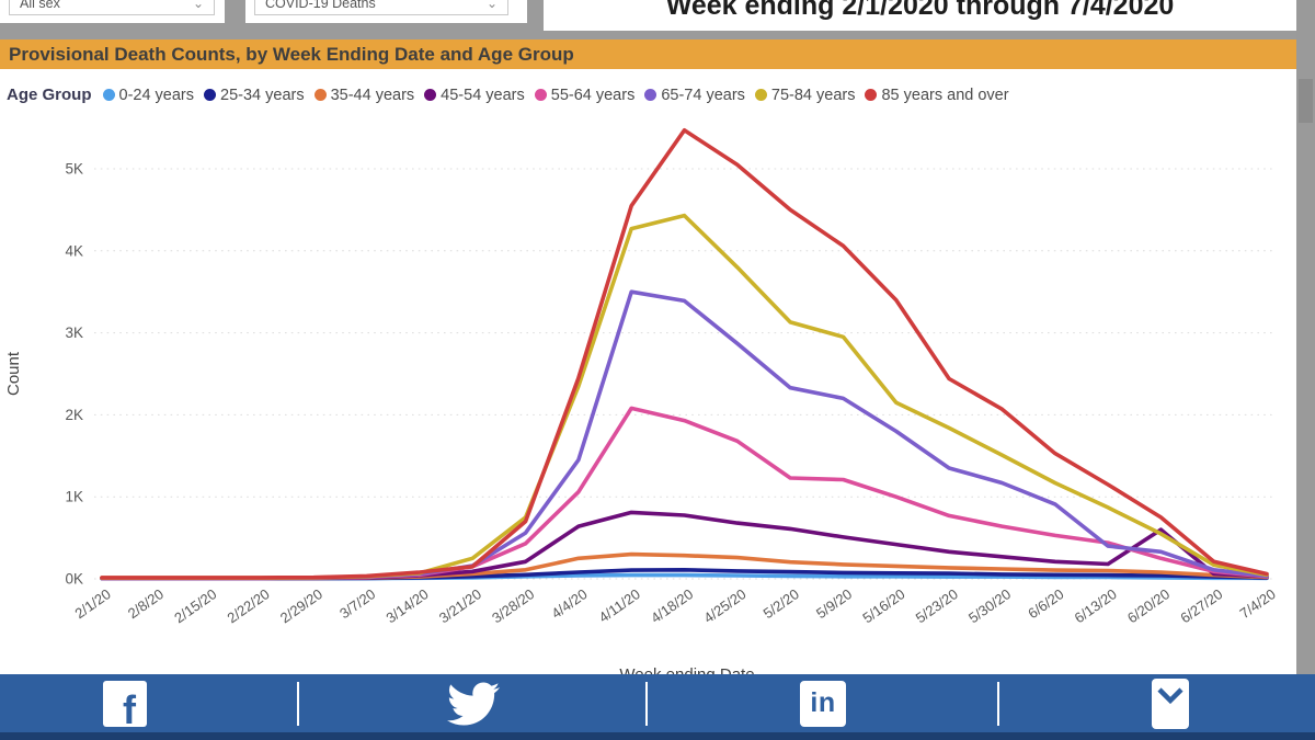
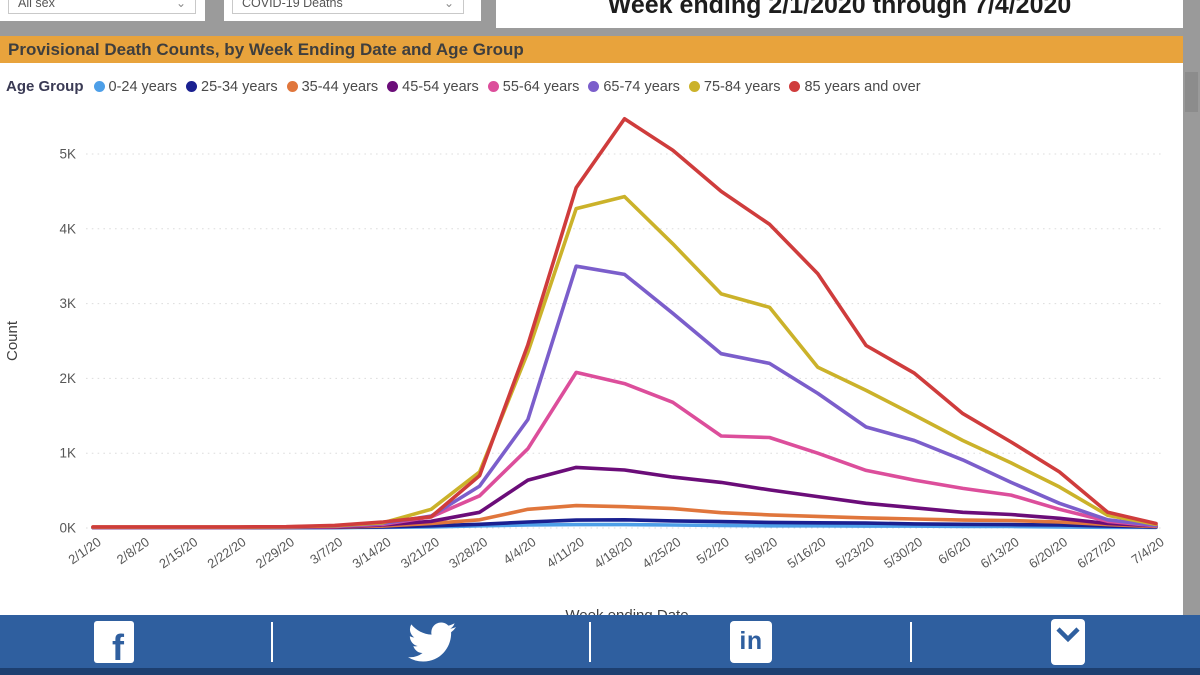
65-74 years/6/13/20: 0.4K -> 0.6K
45-54 years/6/20/20: 0.6K -> 0.1K
